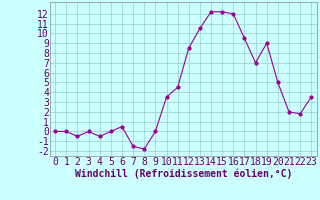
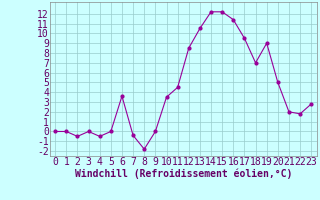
6: 0.5 -> 3.6
7: -1.5 -> -0.4
16: 12.0 -> 11.4
23: 3.5 -> 2.8
